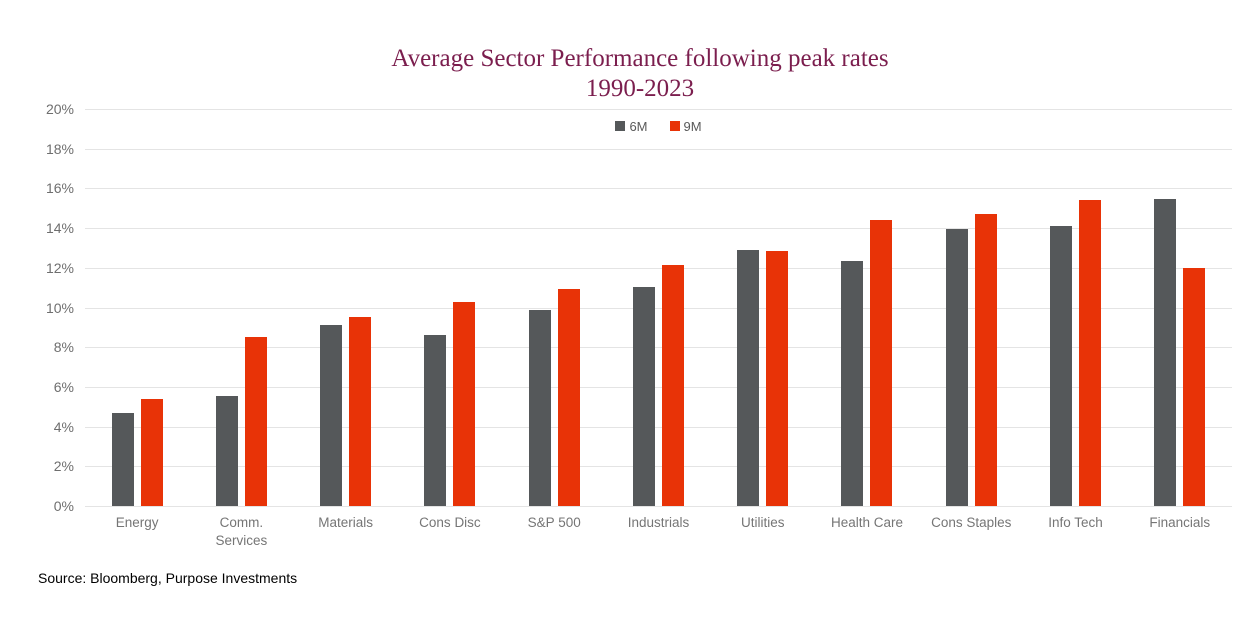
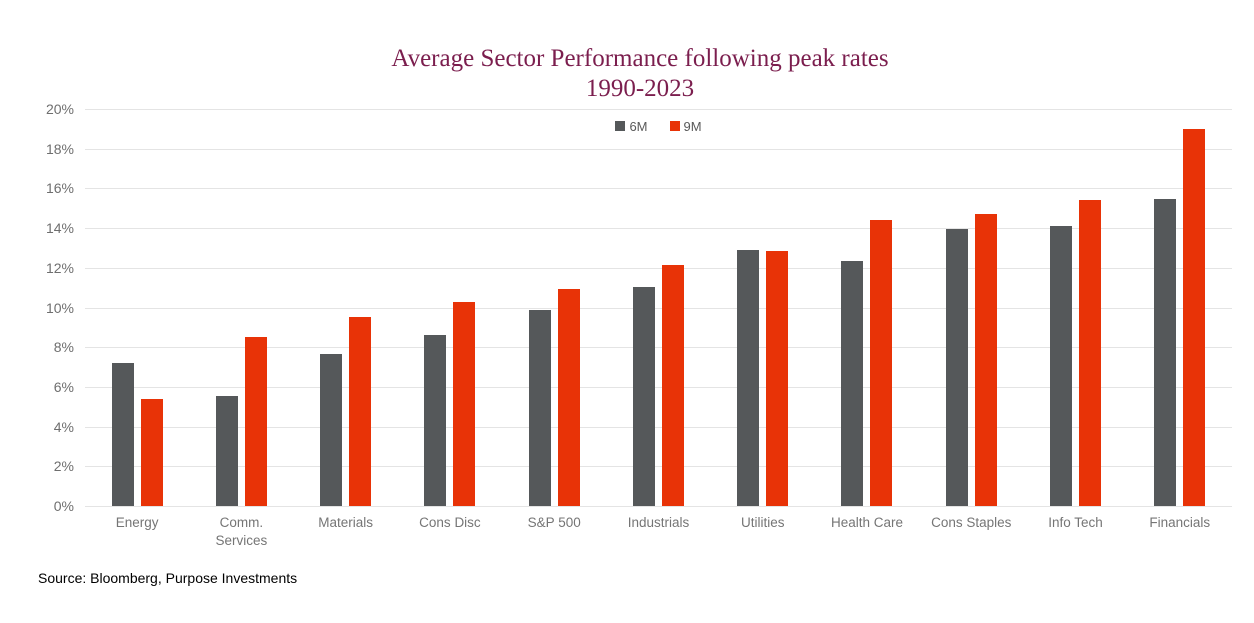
6M/Energy: 4.7% -> 7.2%
6M/Materials: 9.1% -> 7.7%
9M/Financials: 12.0% -> 19.0%
